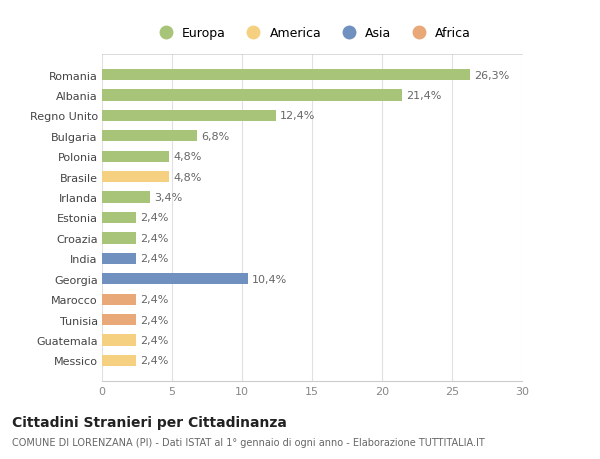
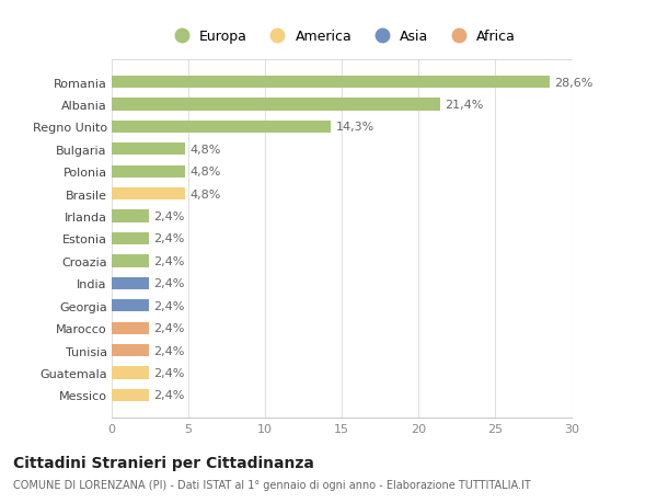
Romania: 26,3% -> 28,6%
Regno Unito: 12,4% -> 14,3%
Bulgaria: 6,8% -> 4,8%
Irlanda: 3,4% -> 2,4%
Georgia: 10,4% -> 2,4%
